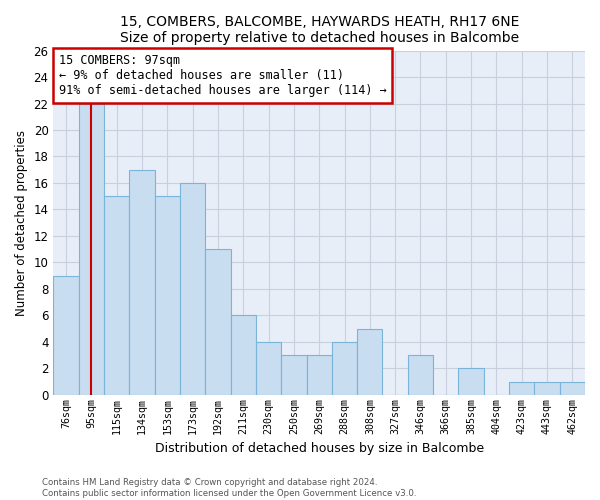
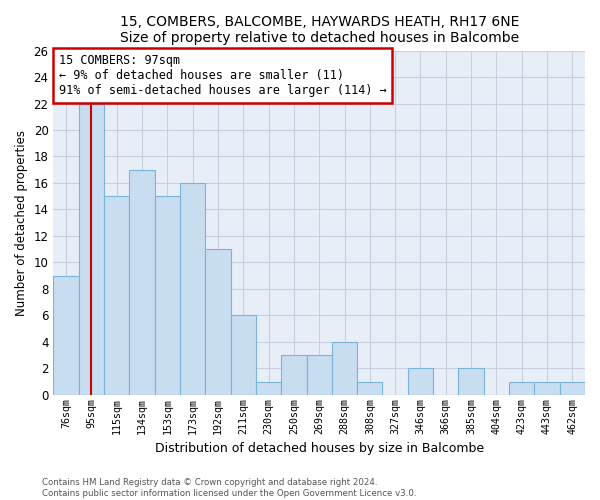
230sqm: 4 -> 1
308sqm: 5 -> 1
346sqm: 3 -> 2
